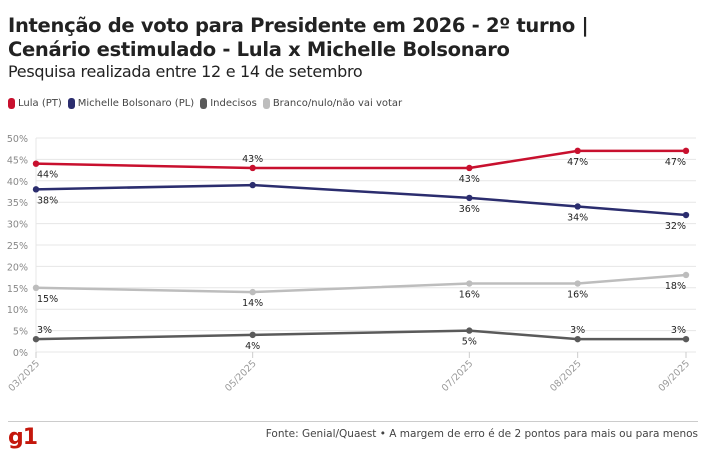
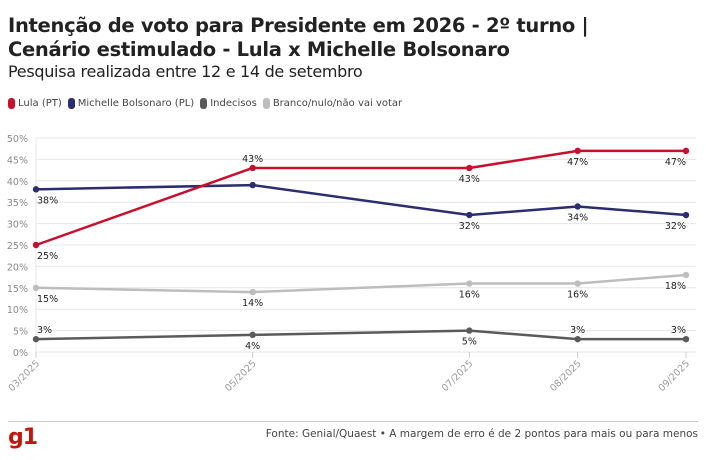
Lula (PT)/03/2025: 44% -> 25%
Michelle Bolsonaro (PL)/07/2025: 36% -> 32%
